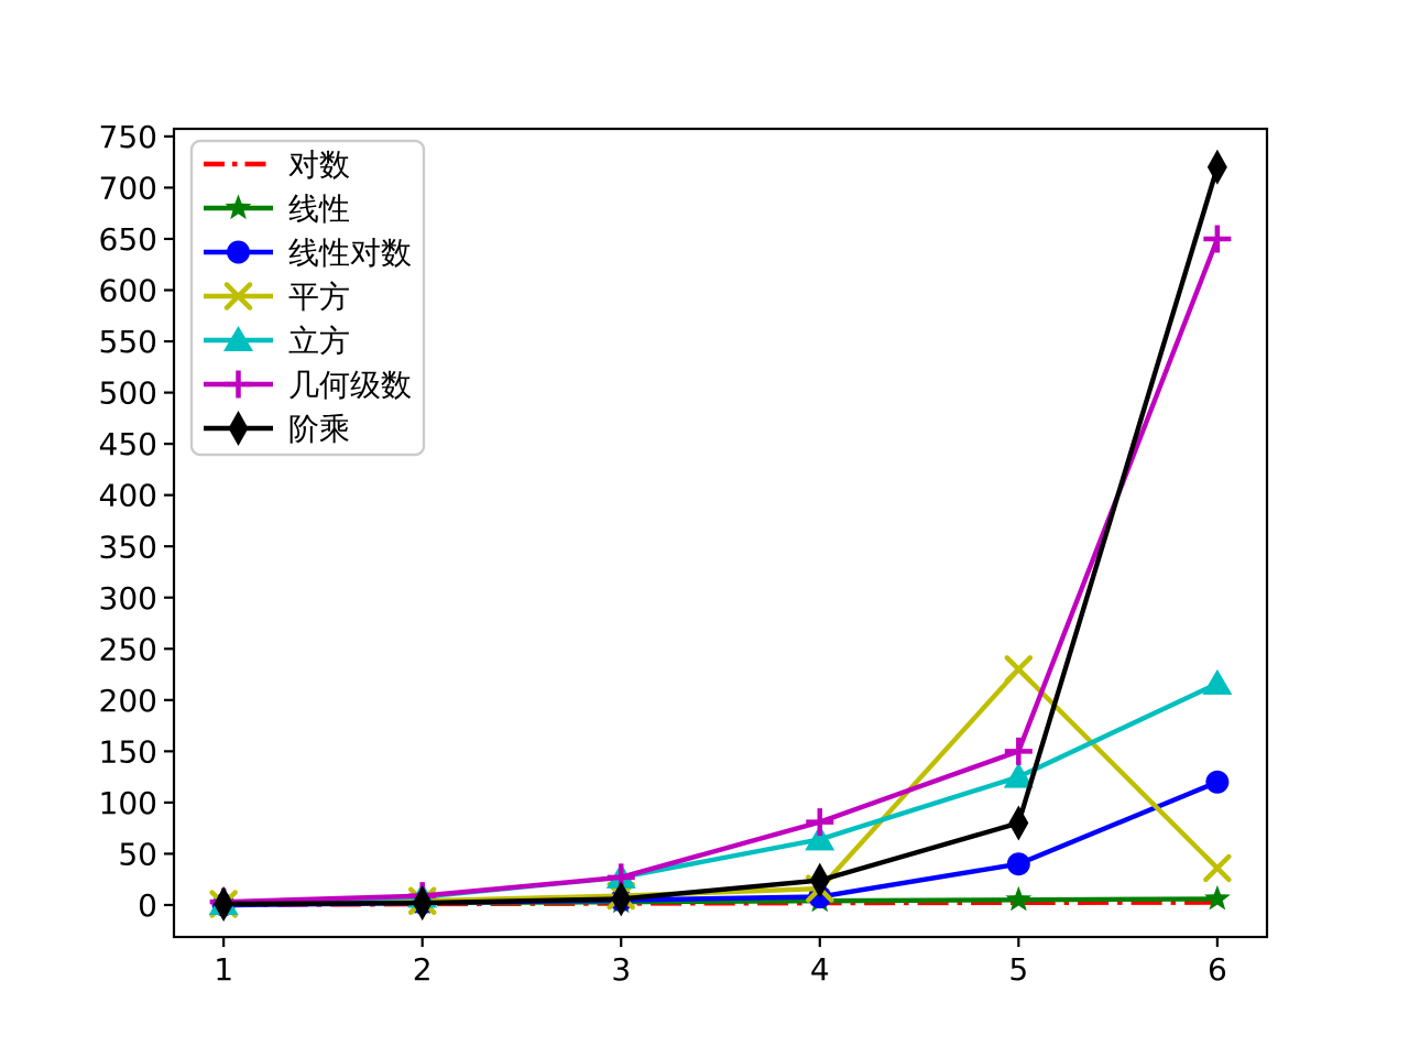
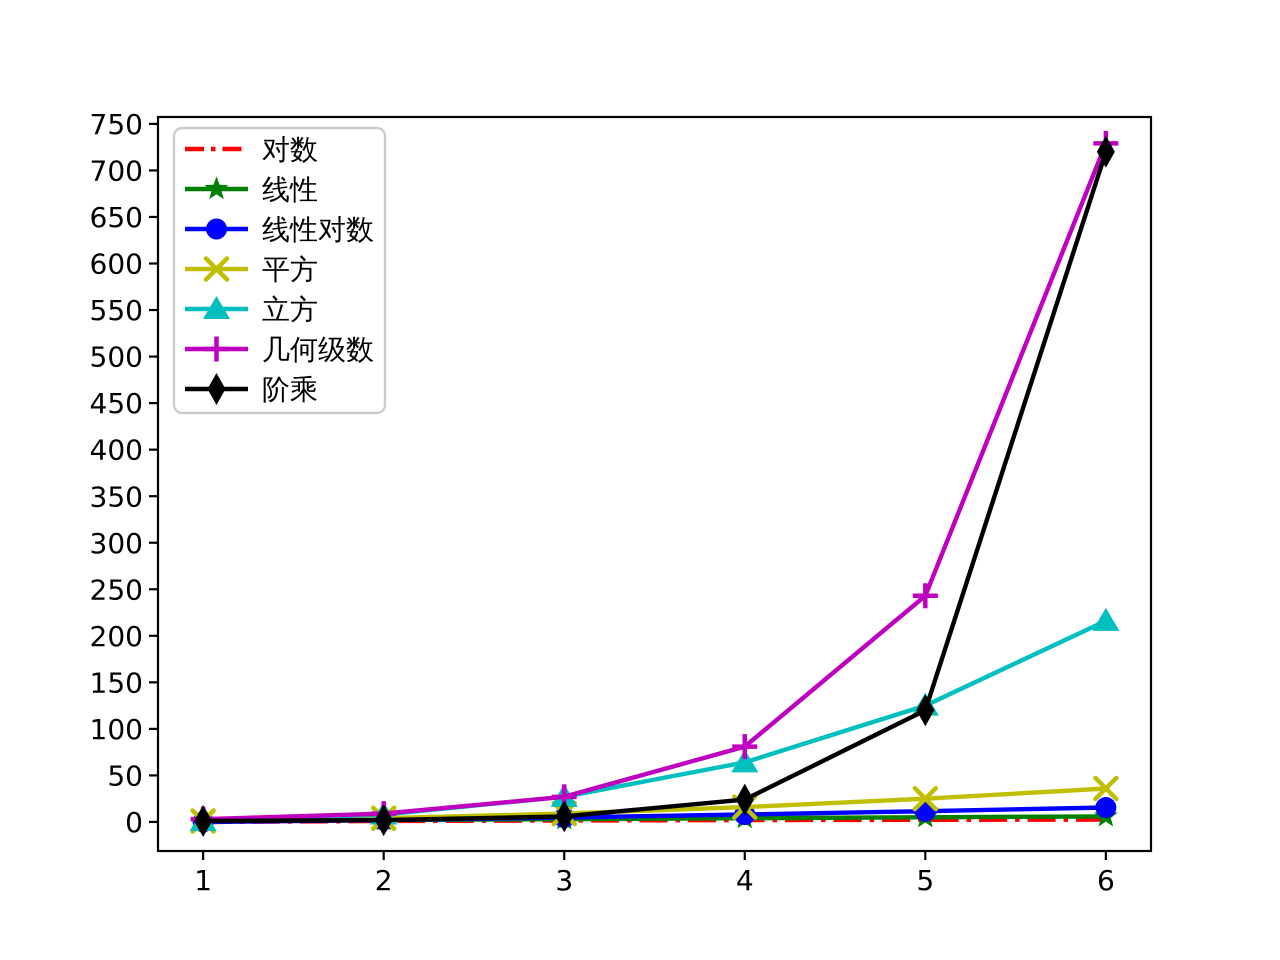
线性对数/5: 40 -> 10
平方/5: 230 -> 20
几何级数/5: 150 -> 240
阶乘/5: 80 -> 120
线性对数/6: 120 -> 20
几何级数/6: 650 -> 730
